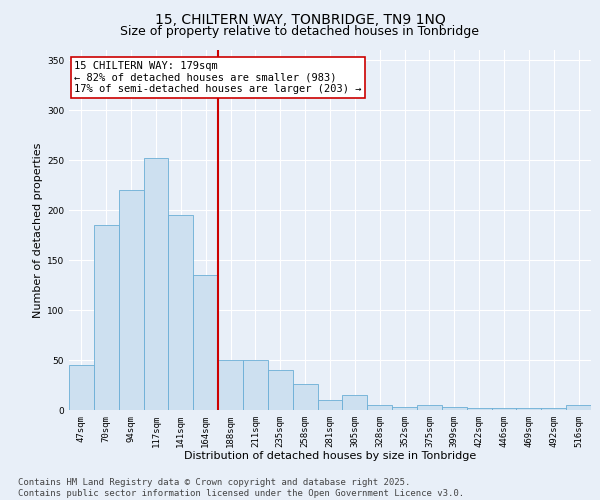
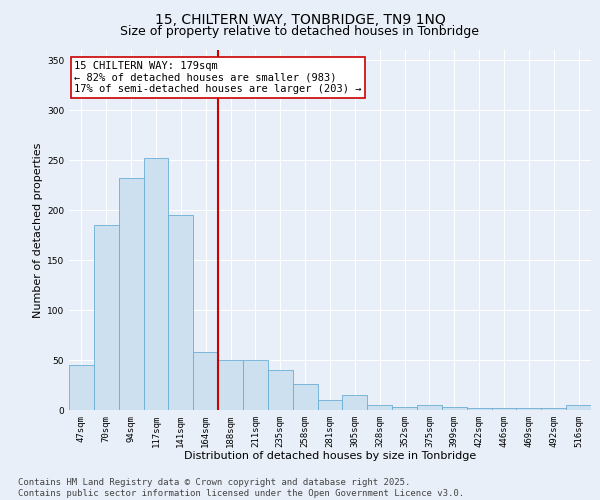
94sqm: 220 -> 232
164sqm: 135 -> 58
